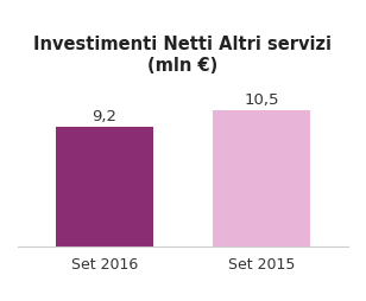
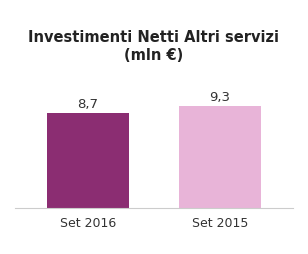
Set 2016: 9,2 -> 8,7
Set 2015: 10,5 -> 9,3
